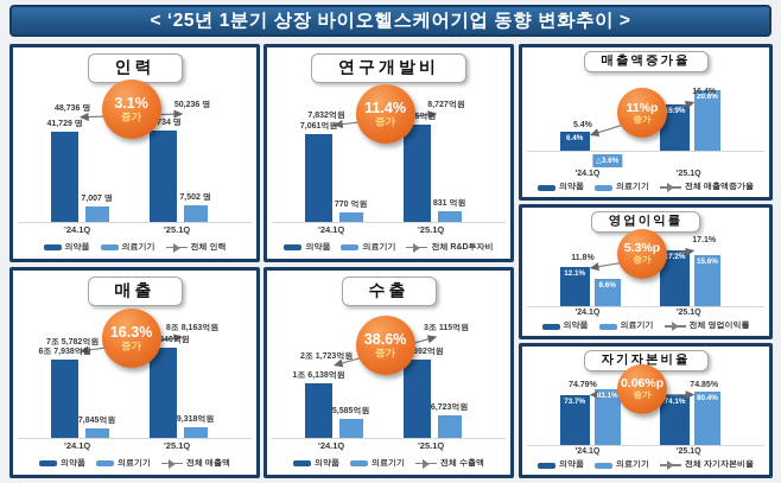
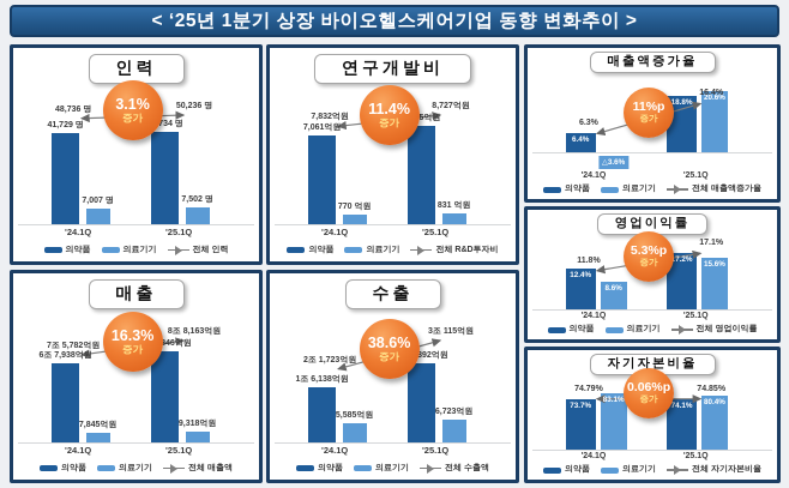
매출액증가율/전체 매출액증가율/'24.1Q: 5.4% -> 6.3%
매출액증가율/의약품/'25.1Q: 15.9% -> 18.8%
영업이익률/의약품/'24.1Q: 12.1% -> 12.4%
